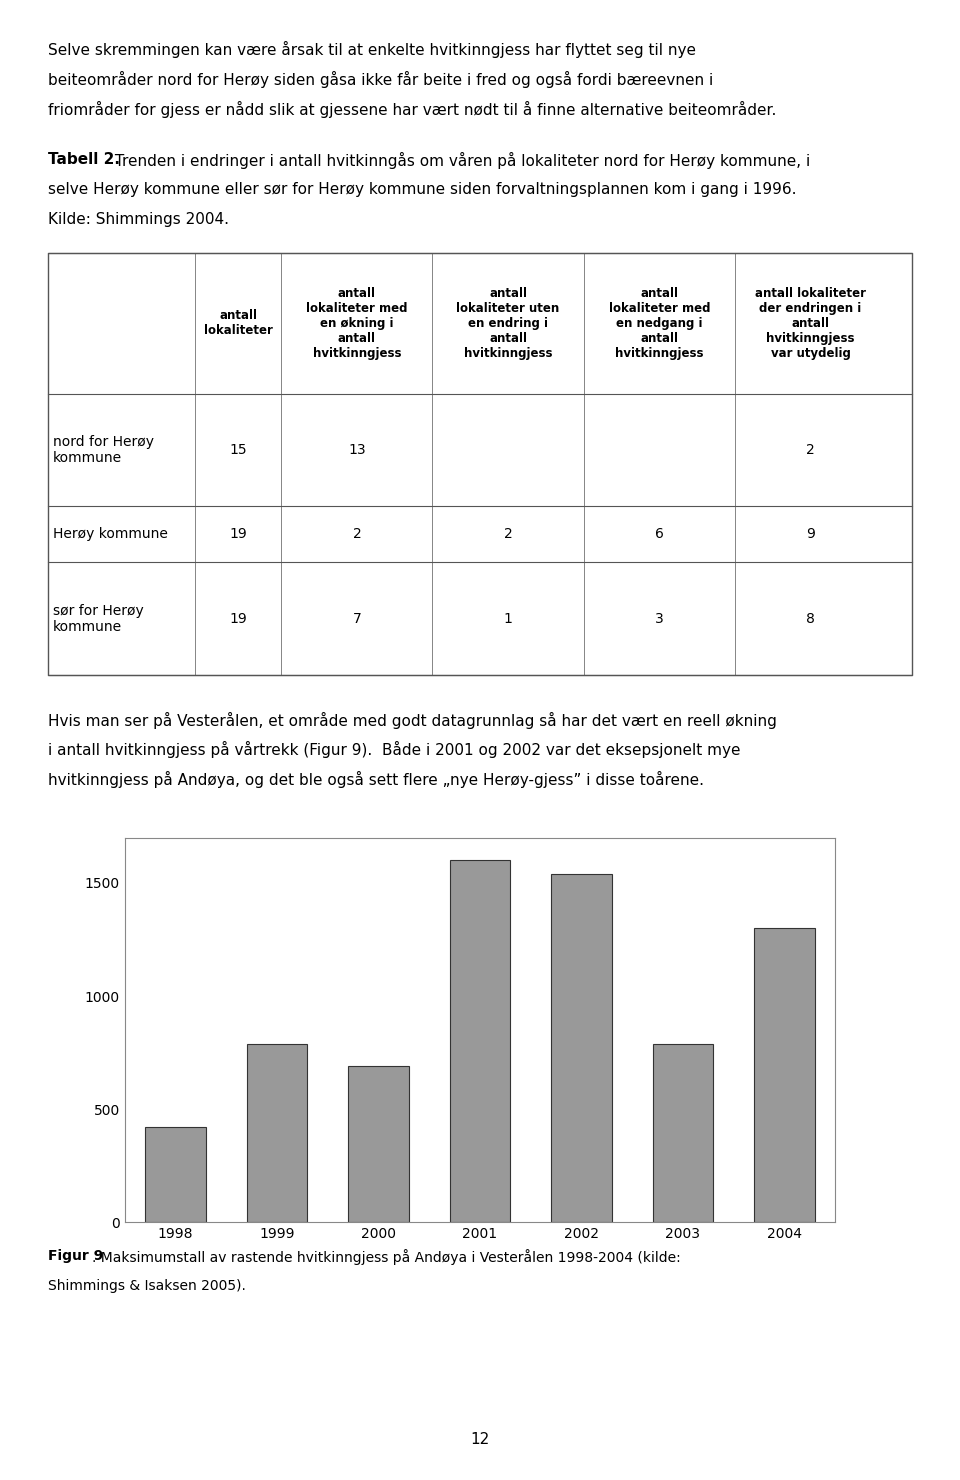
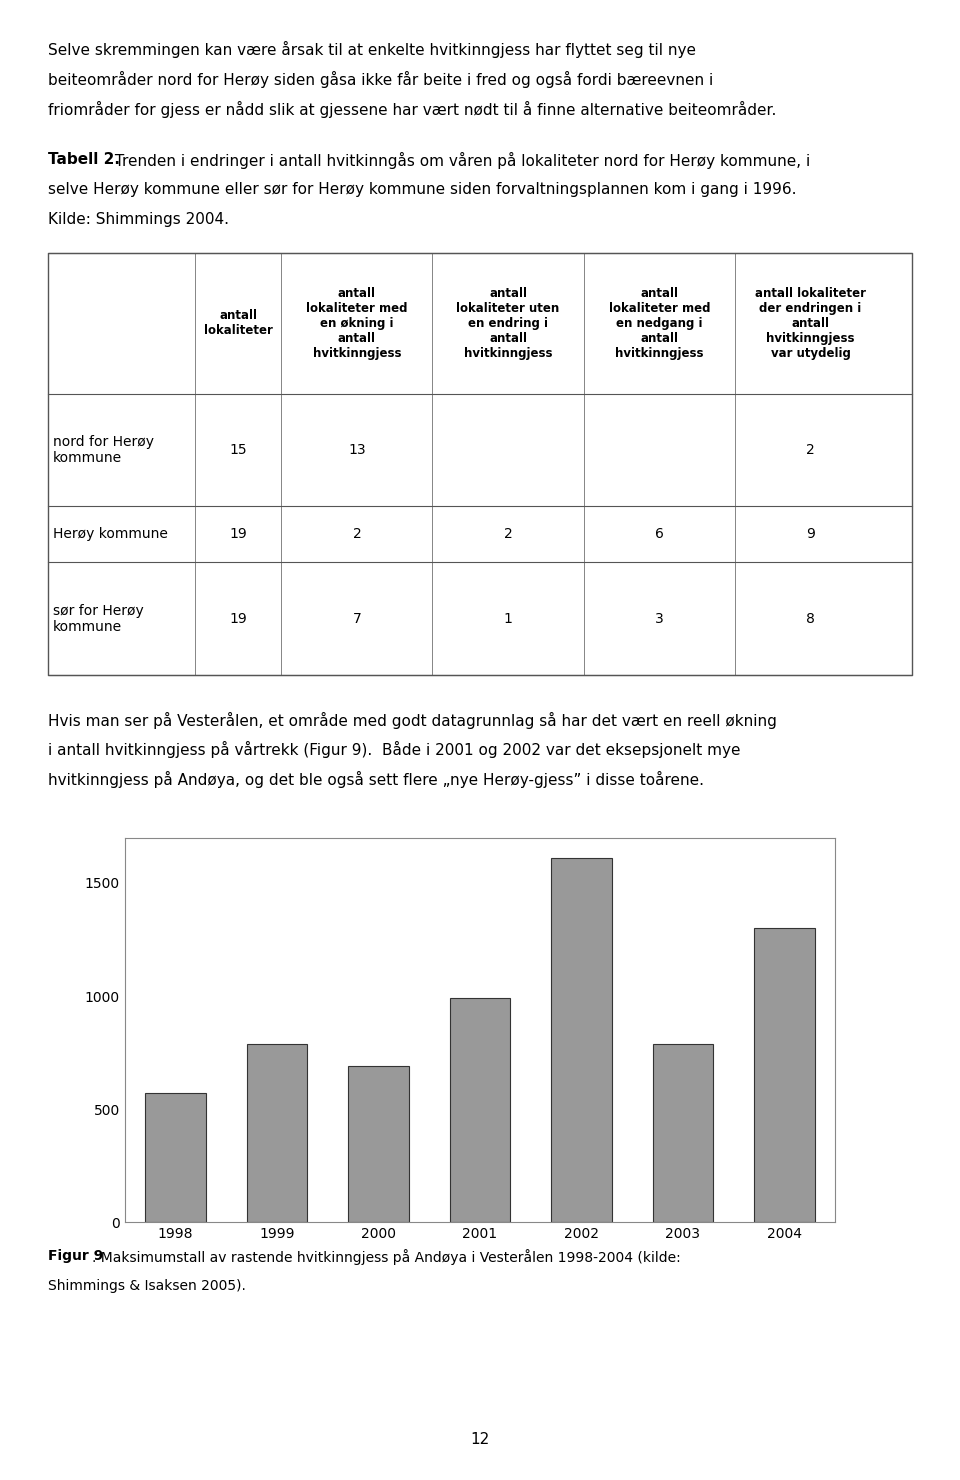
1998: 420 -> 570
2001: 1600 -> 990
2002: 1540 -> 1610
